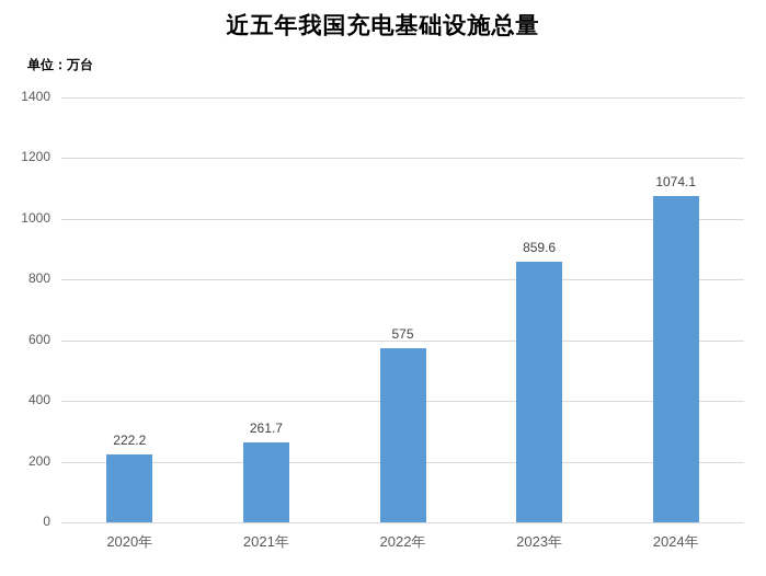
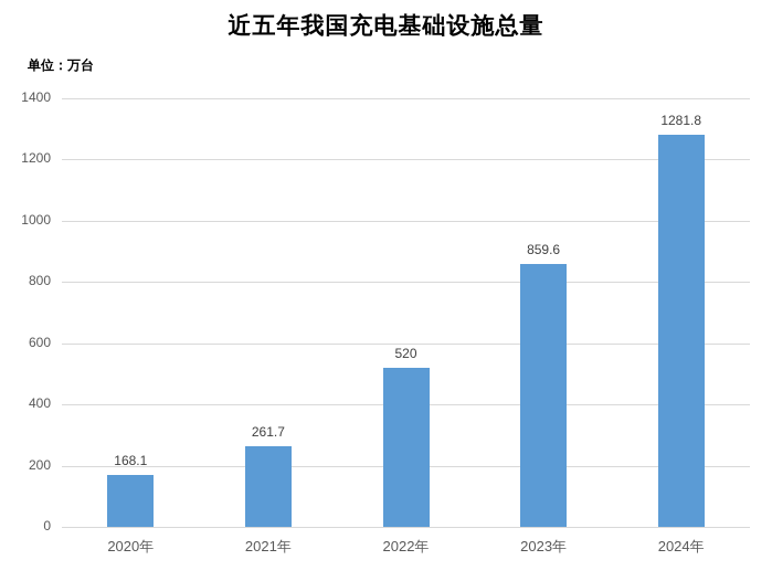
2020年: 222.2 -> 168.1
2022年: 575 -> 520
2024年: 1074.1 -> 1281.8
